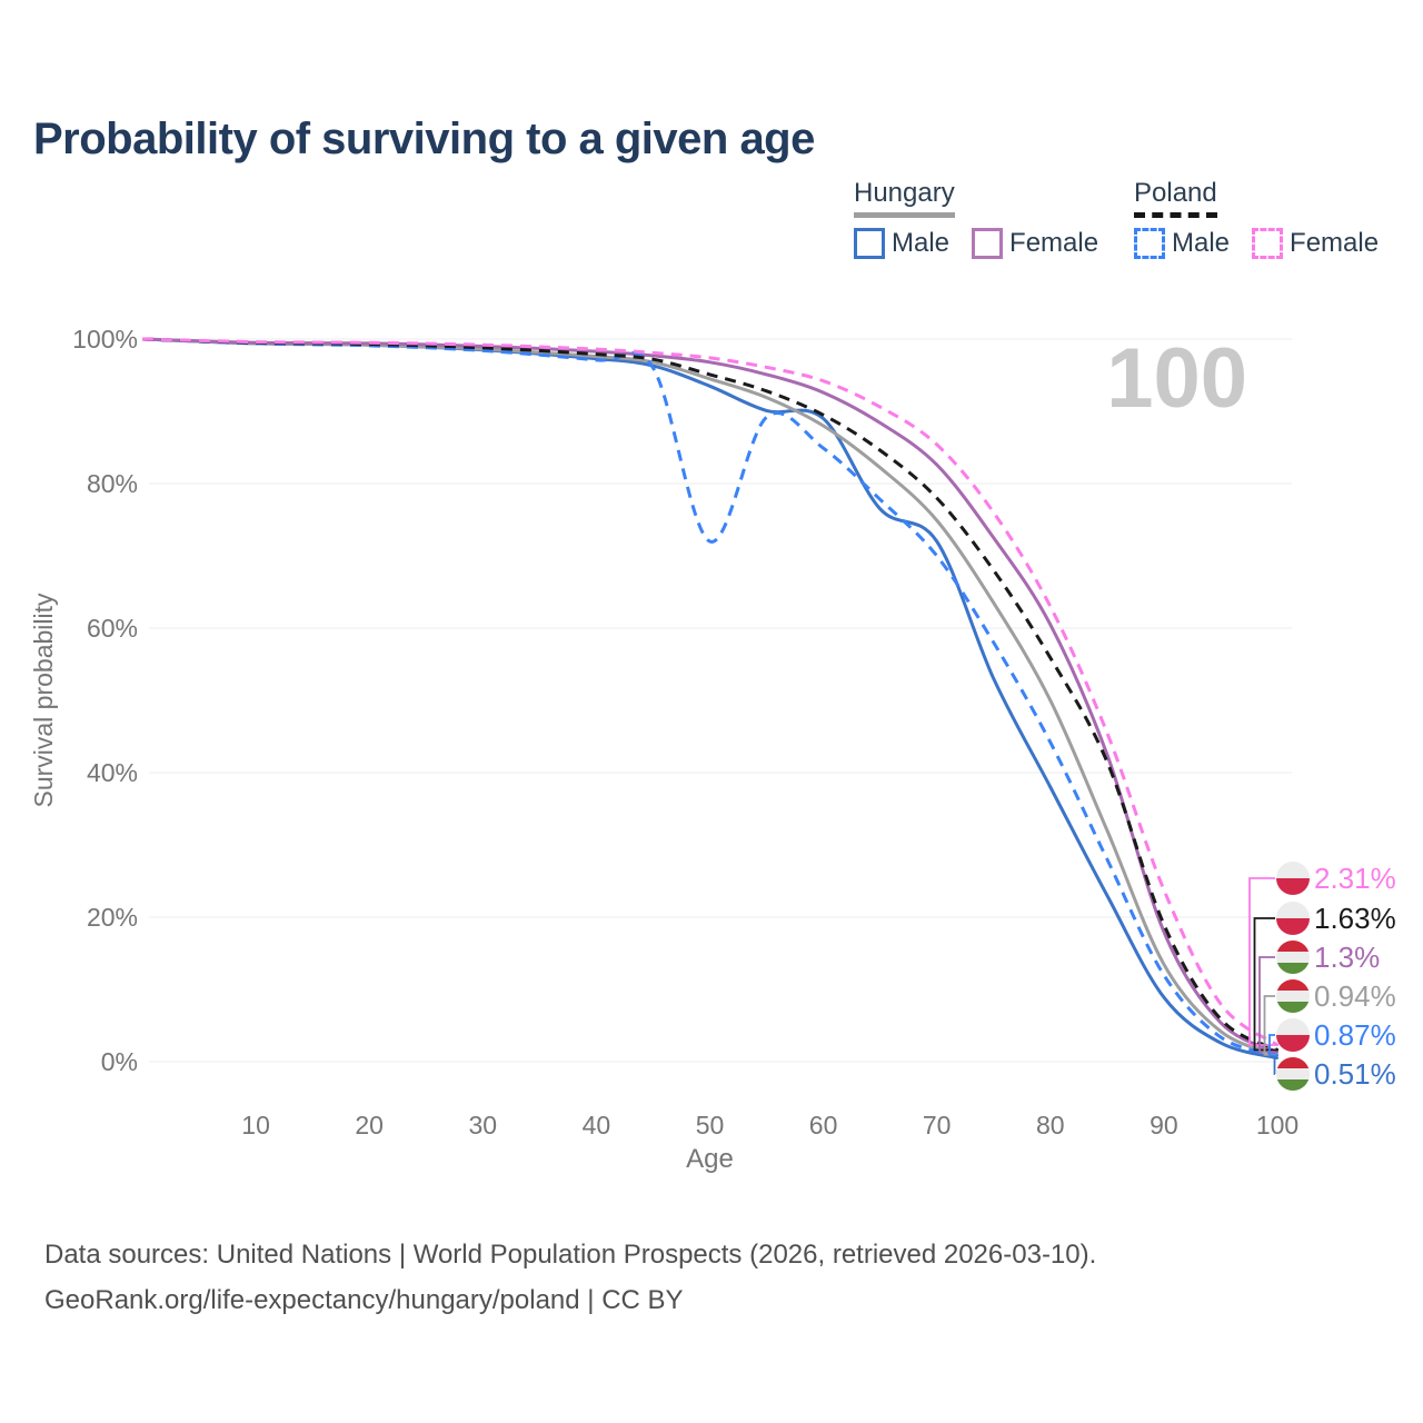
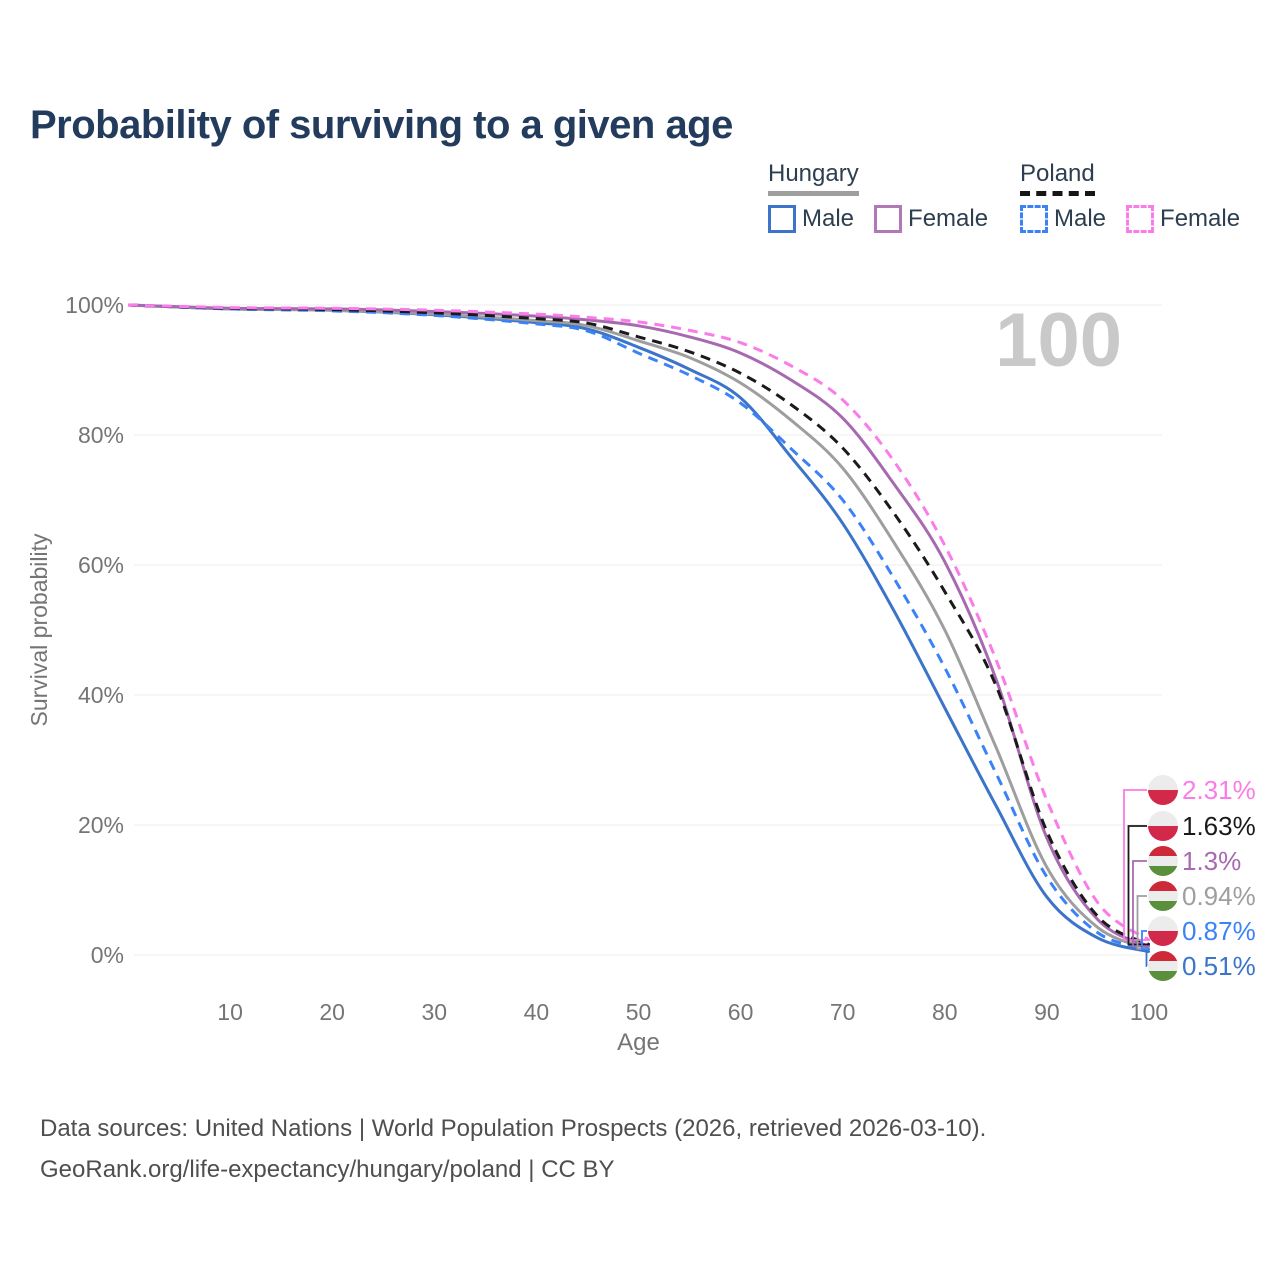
Poland Male/50: 72% -> 93%
Hungary Male/60: 89% -> 86%
Hungary Male/70: 72% -> 66%
